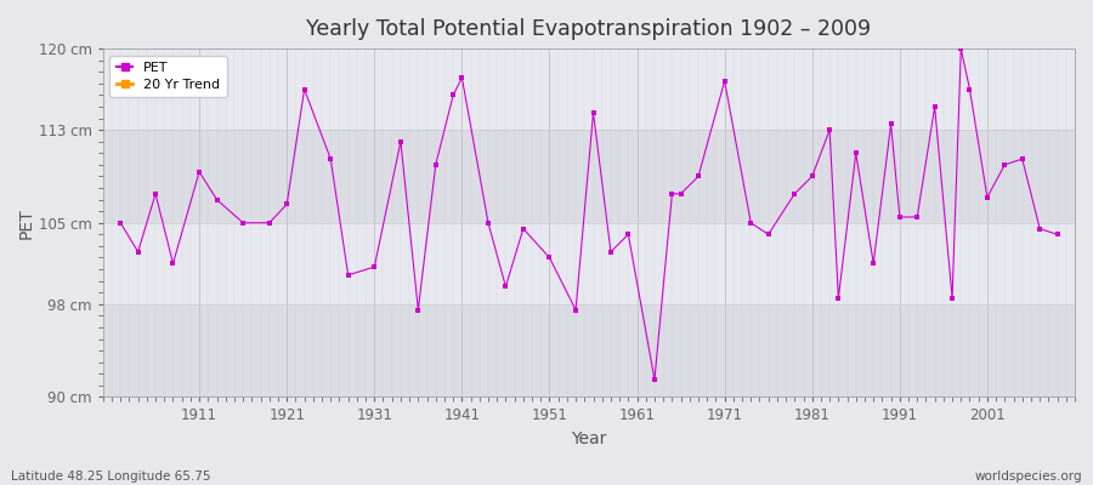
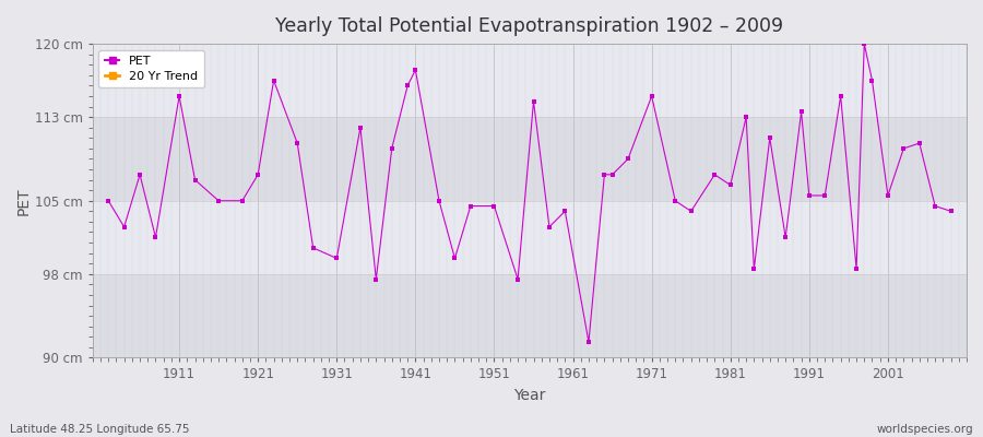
1911: 109.4 cm -> 115.0 cm
1921: 106.6 cm -> 107.5 cm
1931: 101.2 cm -> 99.5 cm
1951: 102.0 cm -> 104.5 cm
1971: 117.2 cm -> 115.0 cm
1981: 109.0 cm -> 106.5 cm
2001: 107.2 cm -> 105.5 cm
